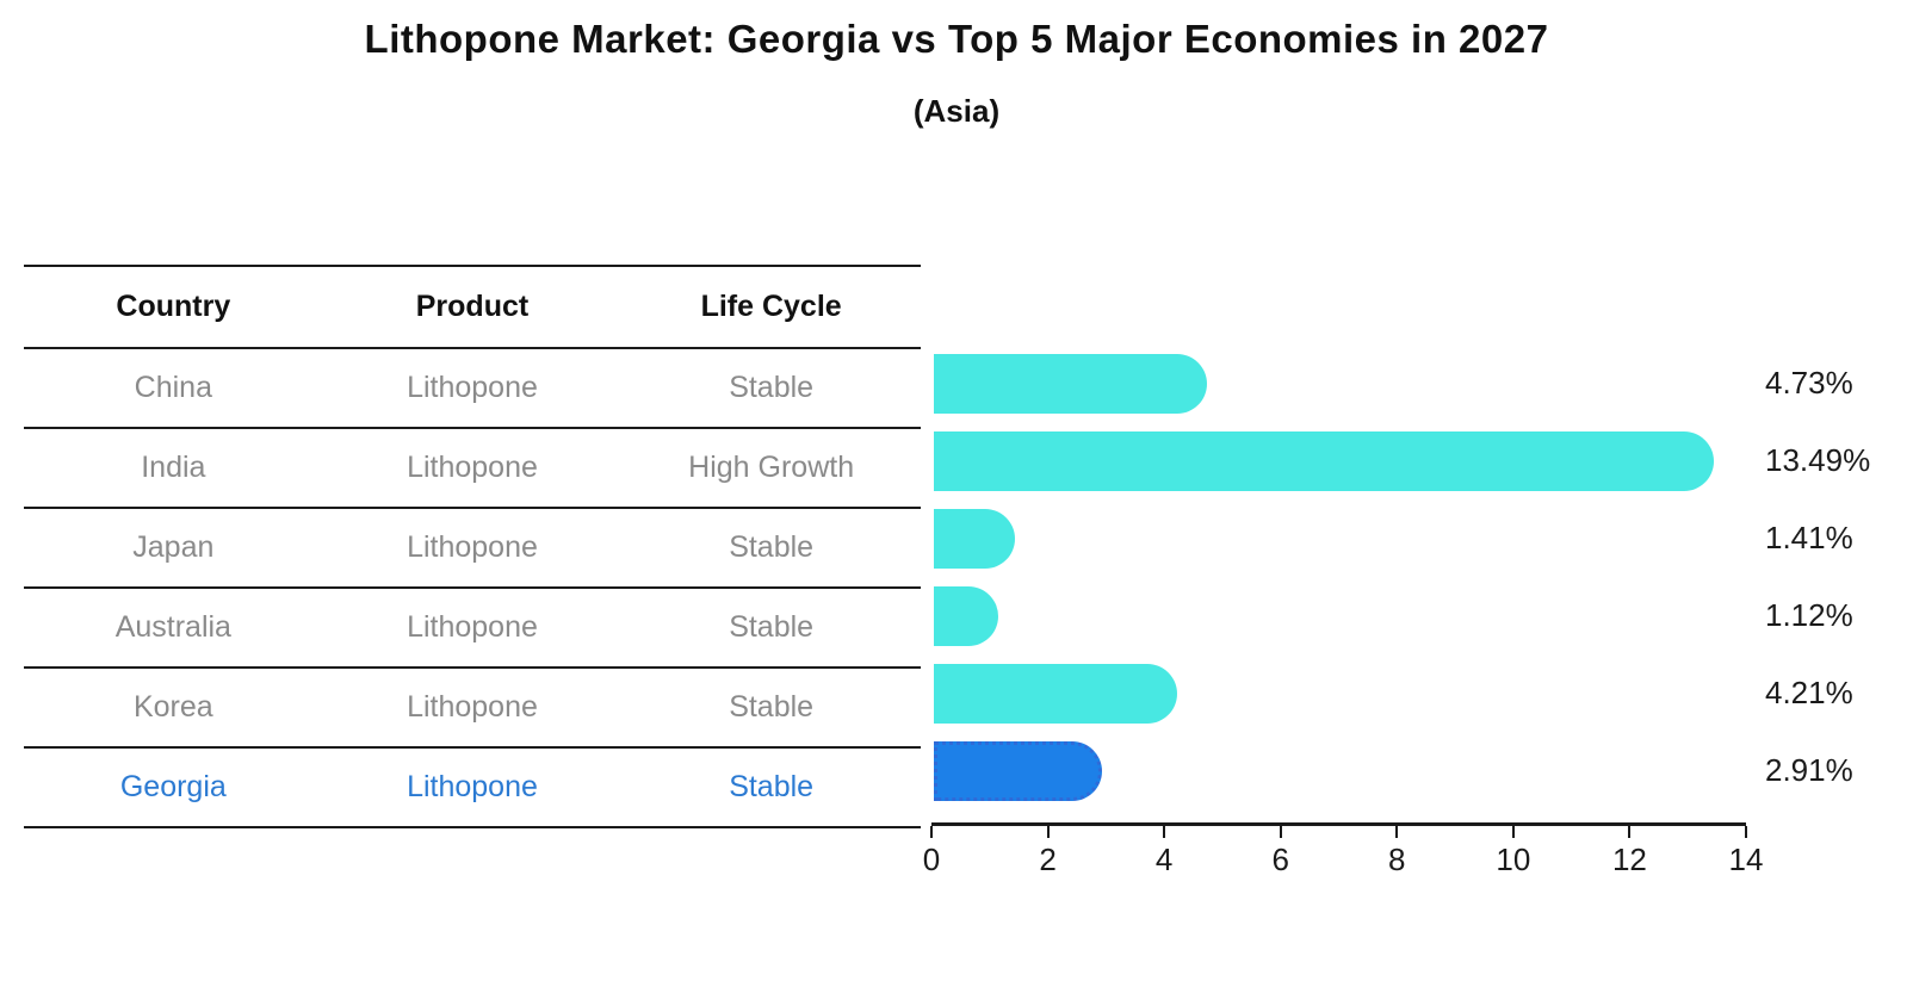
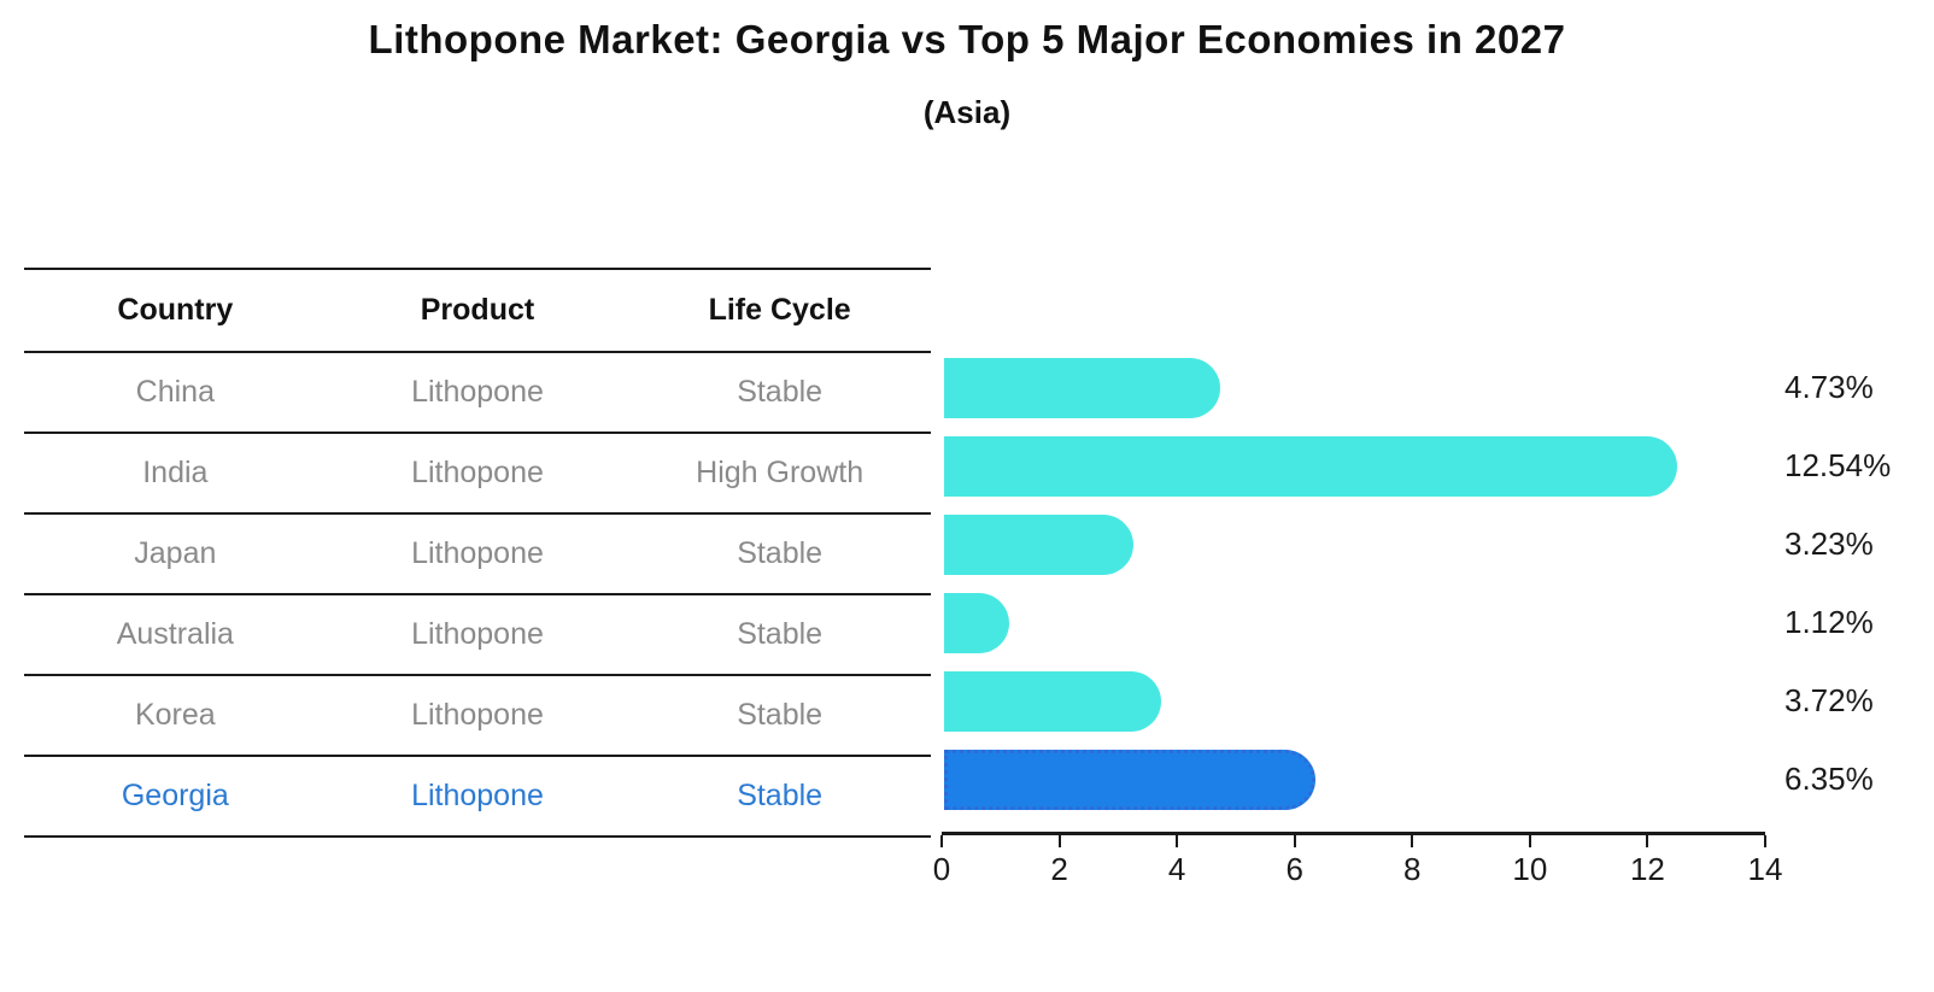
India: 13.49% -> 12.54%
Japan: 1.41% -> 3.23%
Korea: 4.21% -> 3.72%
Georgia: 2.91% -> 6.35%
